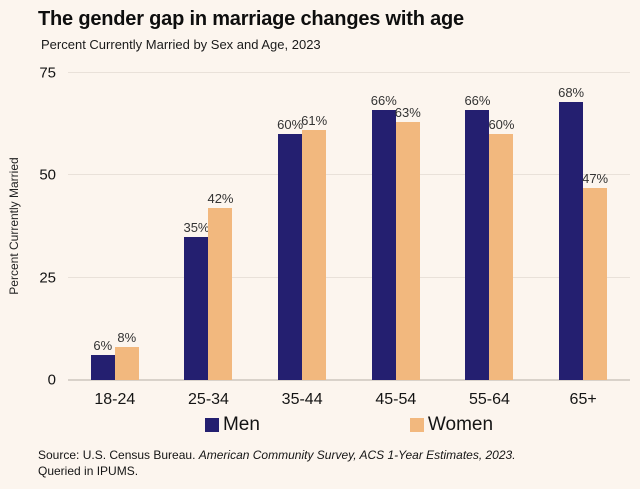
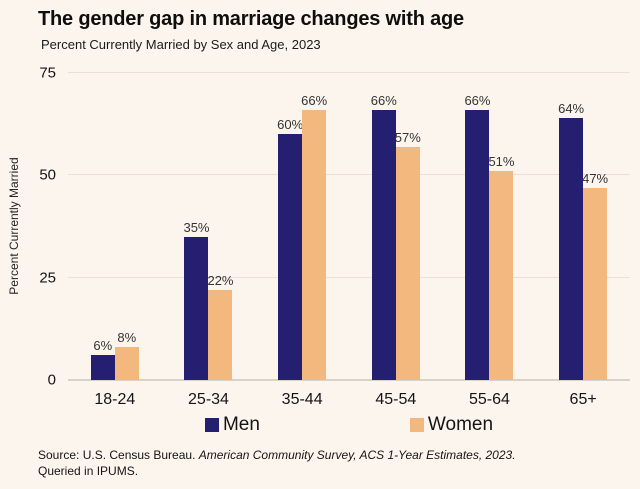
Women/25-34: 42% -> 22%
Women/35-44: 61% -> 66%
Women/45-54: 63% -> 57%
Women/55-64: 60% -> 51%
Men/65+: 68% -> 64%
